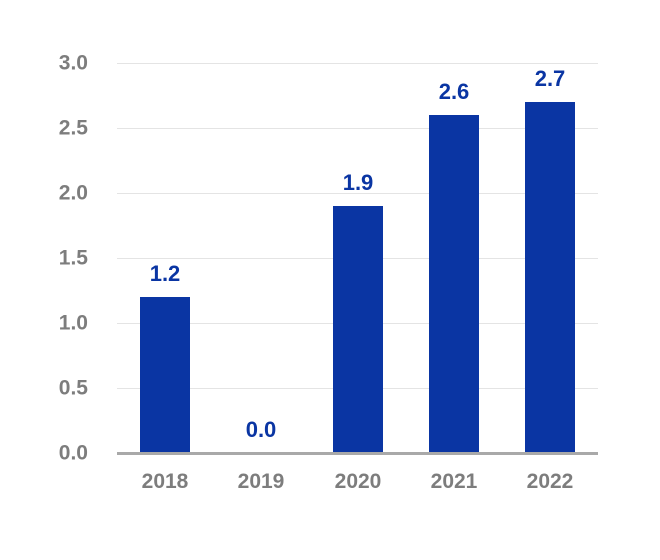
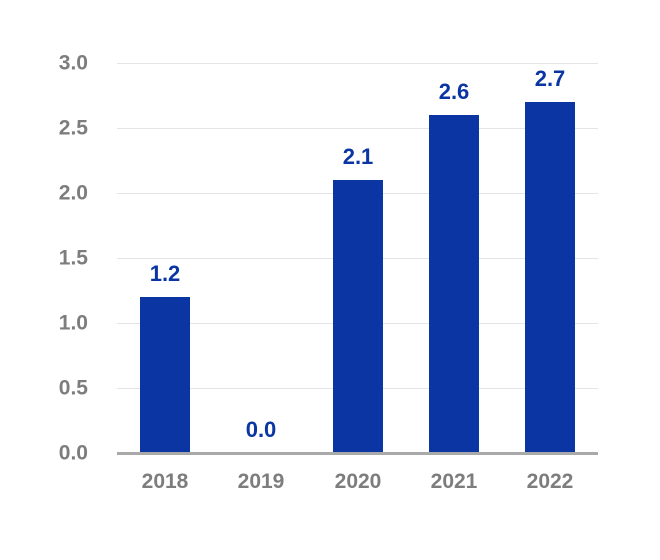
2020: 1.9 -> 2.1
